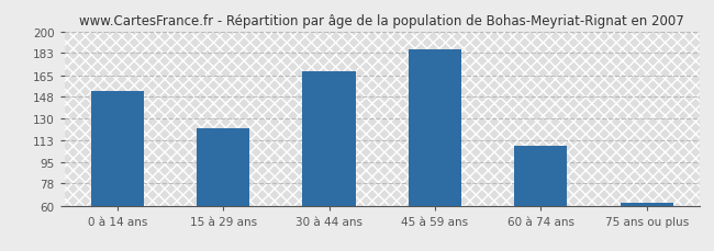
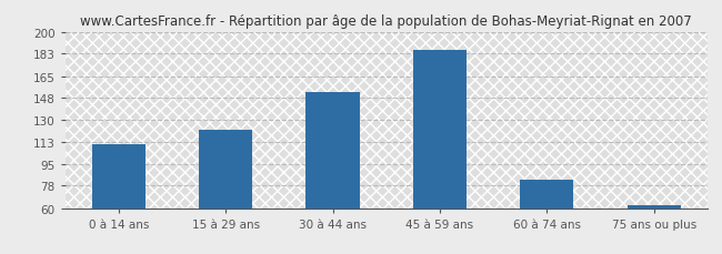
0 à 14 ans: 152 -> 111
30 à 44 ans: 168 -> 152
60 à 74 ans: 108 -> 83
